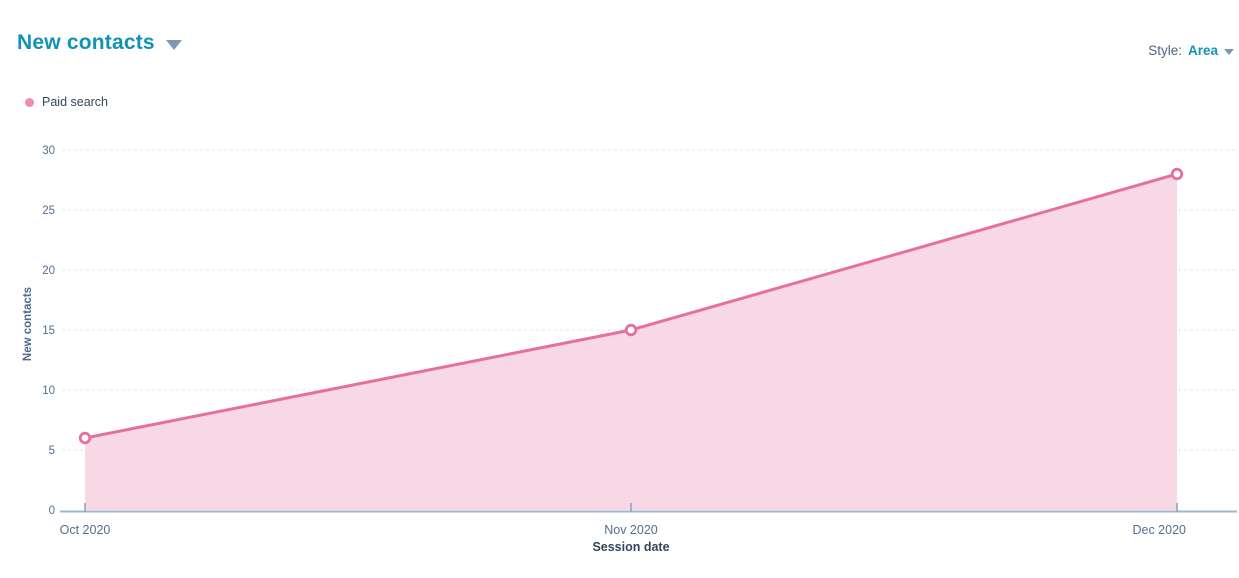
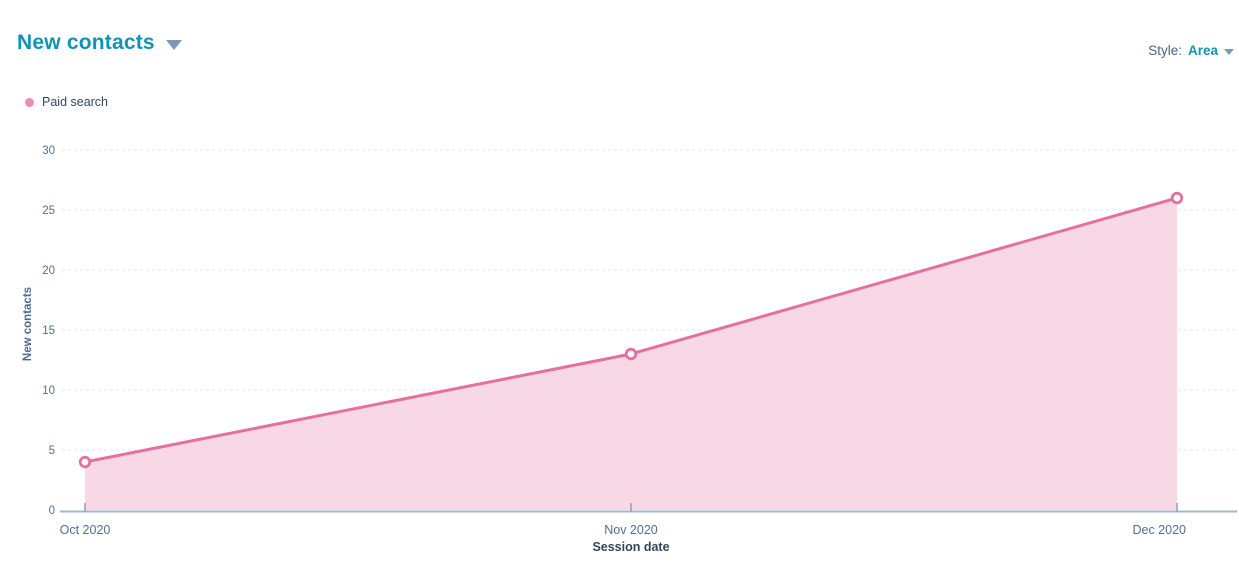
Oct 2020: 6 -> 4
Nov 2020: 15 -> 13
Dec 2020: 28 -> 26
